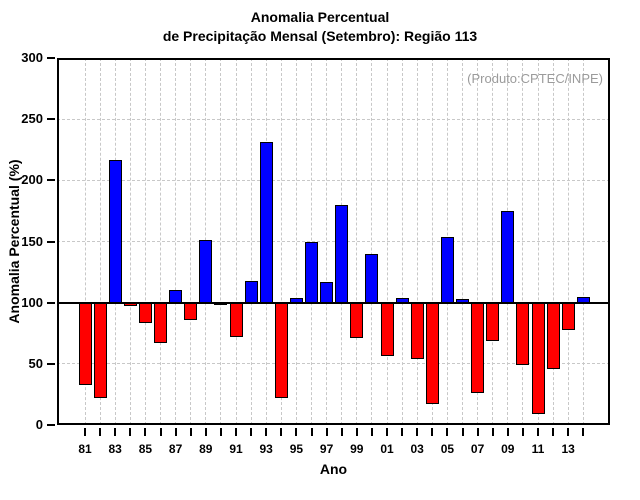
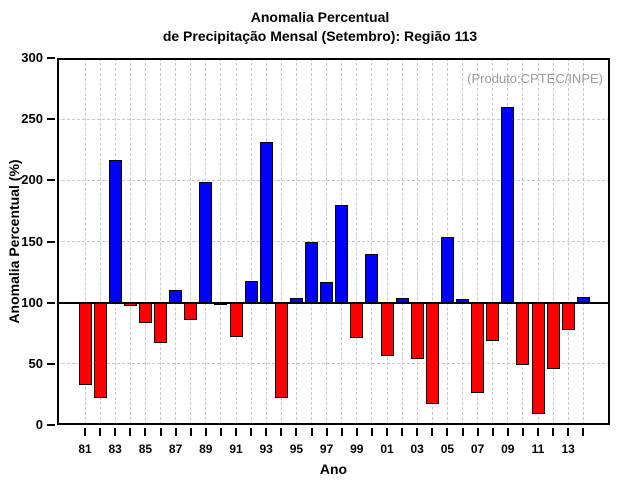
89: 151 -> 199
09: 175 -> 260
